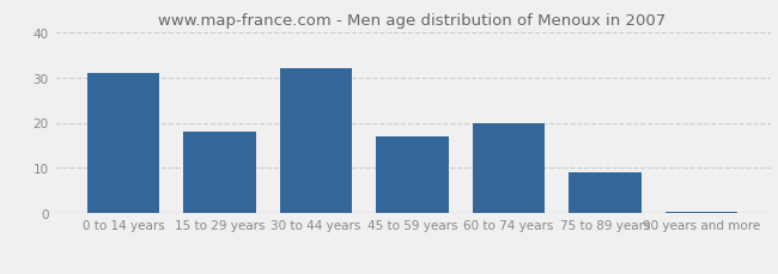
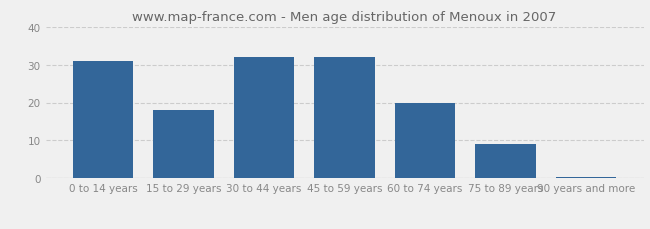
45 to 59 years: 17.0 -> 32.0
